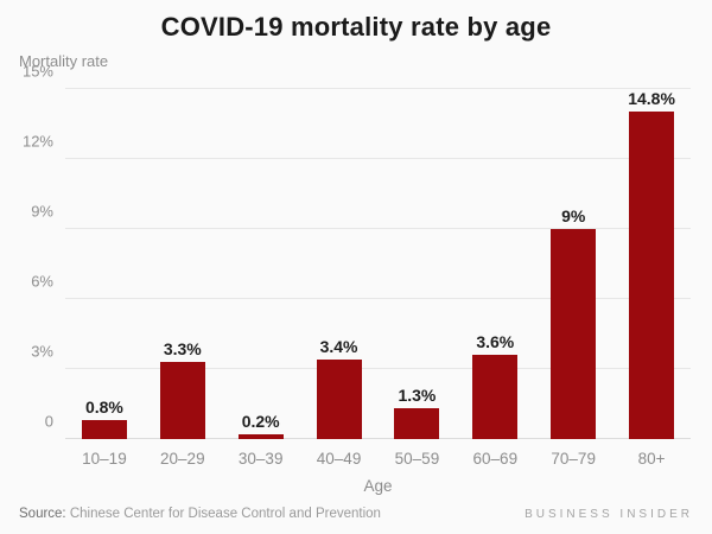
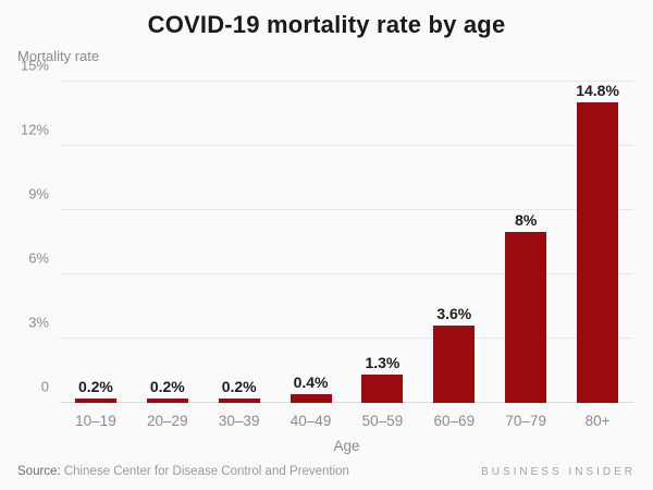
10–19: 0.8% -> 0.2%
20–29: 3.3% -> 0.2%
40–49: 3.4% -> 0.4%
70–79: 9% -> 8%
